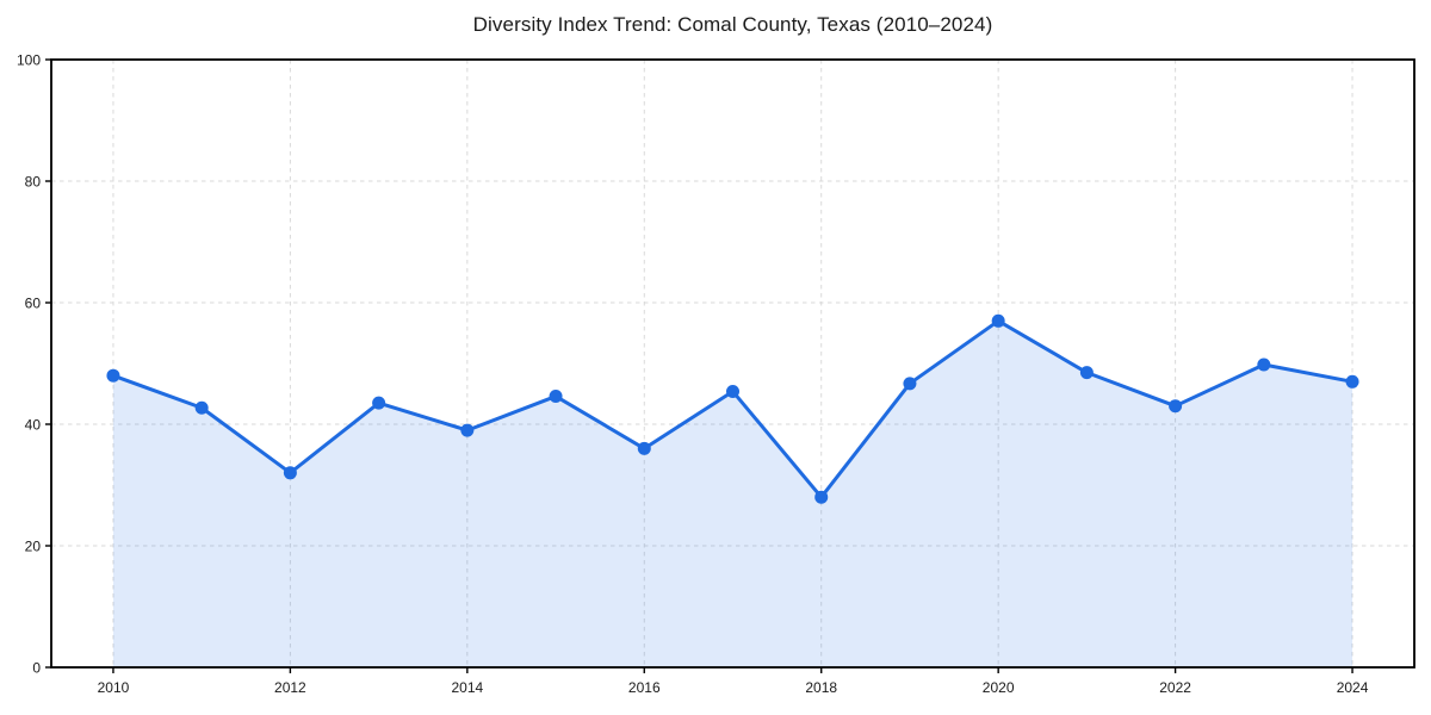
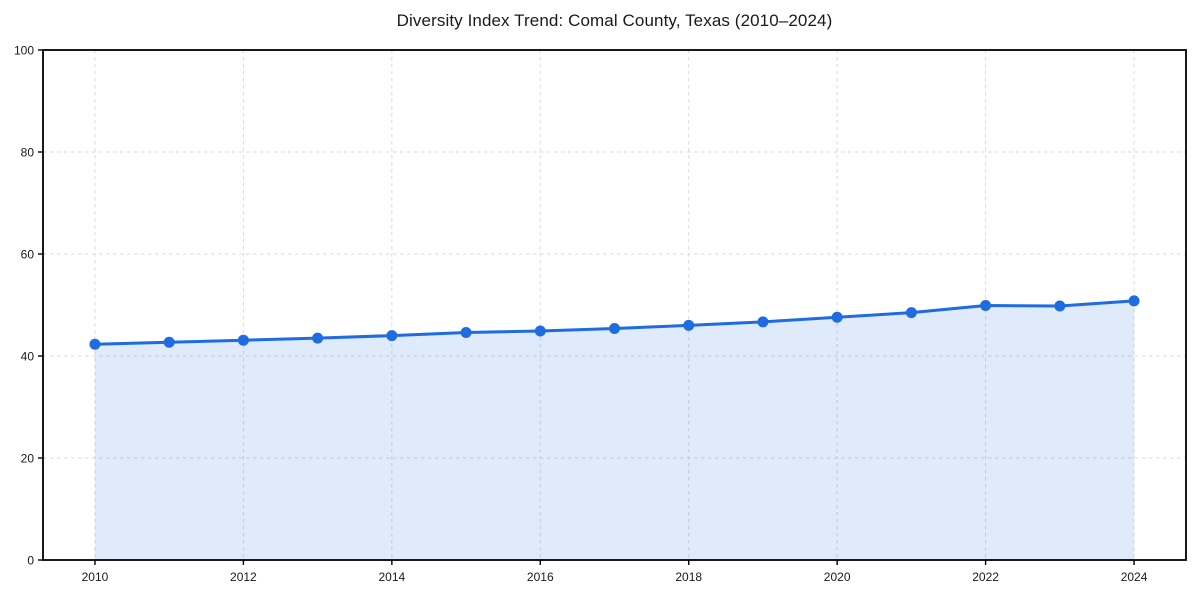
2010: 48 -> 42
2012: 32 -> 43
2014: 39 -> 44
2016: 36 -> 45
2018: 28 -> 46
2020: 57 -> 48
2022: 43 -> 50
2024: 47 -> 51
